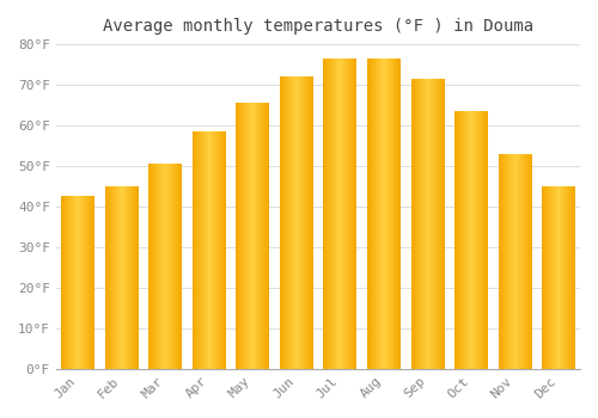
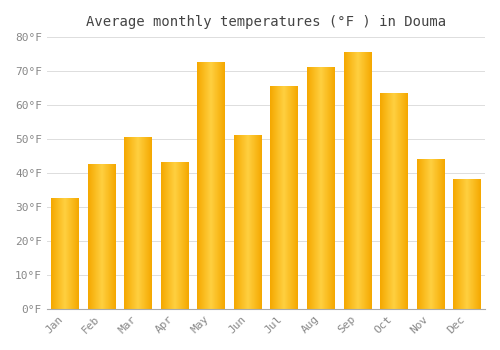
Jan: 42.5°F -> 32.5°F
Feb: 45.0°F -> 42.5°F
Apr: 58.5°F -> 43.0°F
May: 65.5°F -> 72.5°F
Jun: 72.0°F -> 51.0°F
Jul: 76.5°F -> 65.5°F
Aug: 76.5°F -> 71.0°F
Sep: 71.5°F -> 75.5°F
Nov: 53.0°F -> 44.0°F
Dec: 45.0°F -> 38.0°F
